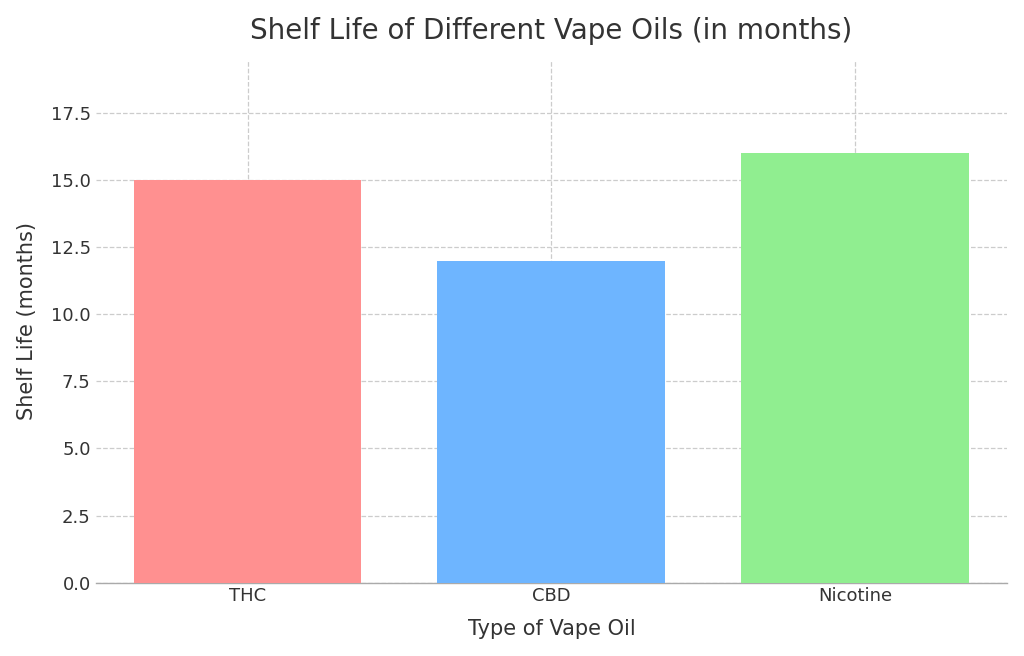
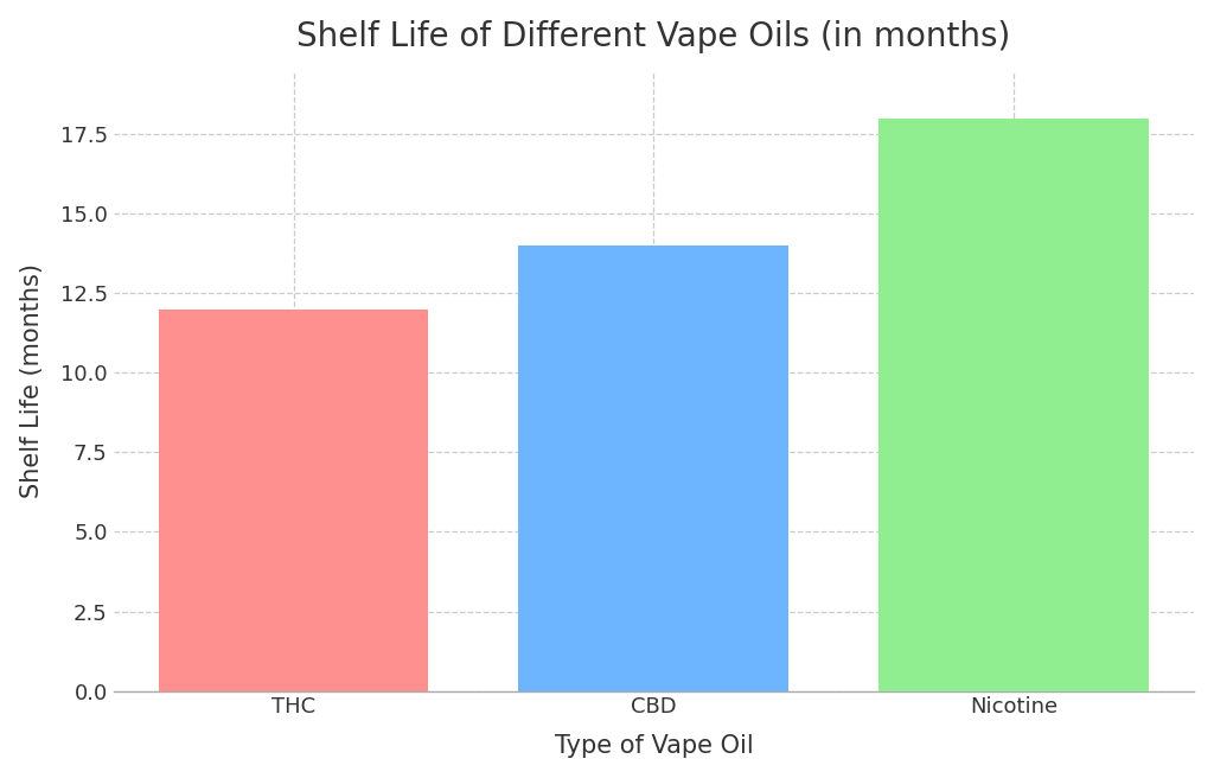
THC: 15 -> 12
CBD: 12 -> 14
Nicotine: 16 -> 18
